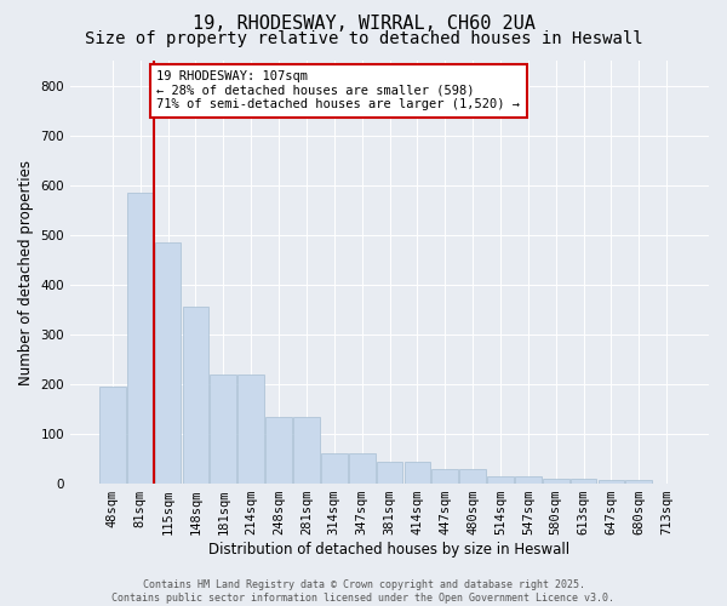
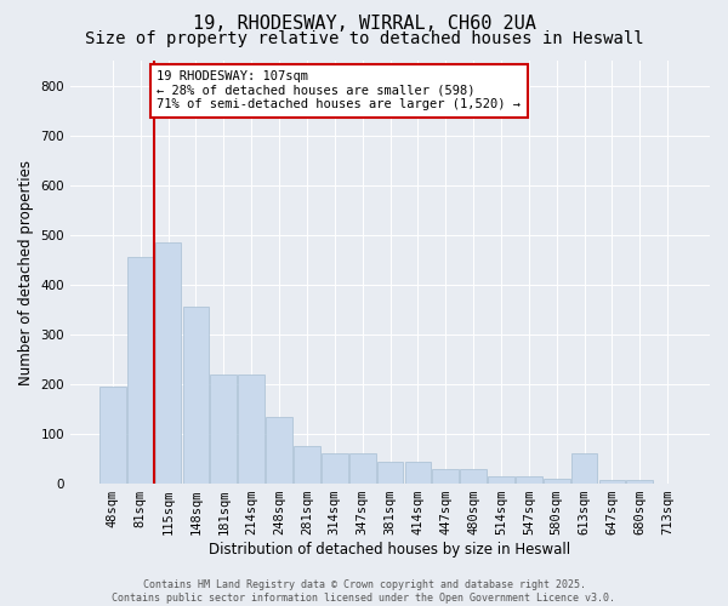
81sqm: 585 -> 455
281sqm: 135 -> 75
613sqm: 10 -> 60
